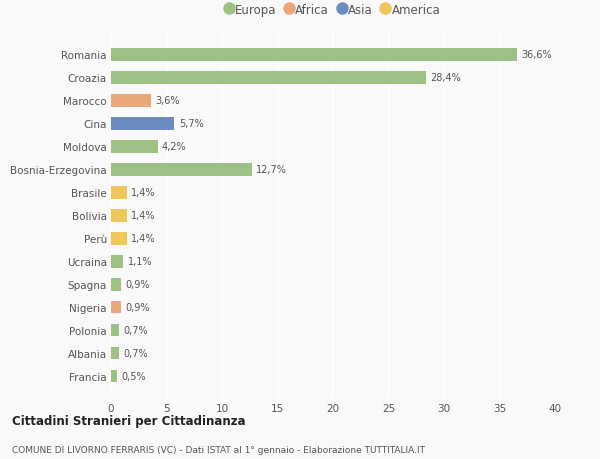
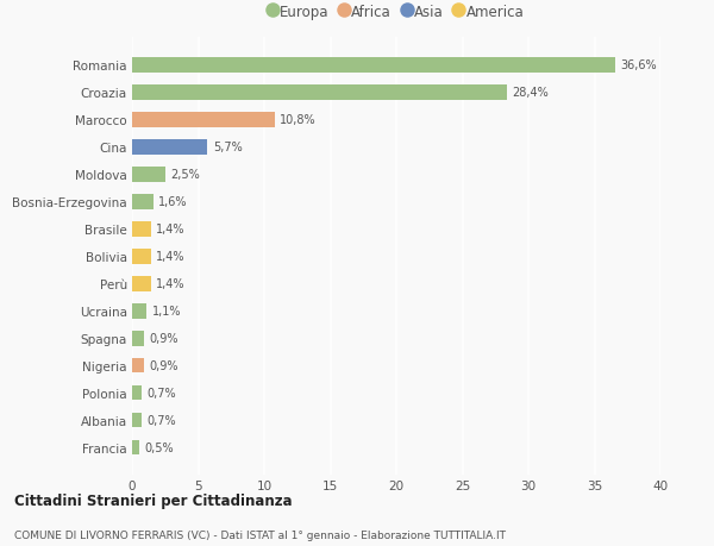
Marocco: 3,6% -> 10,8%
Moldova: 4,2% -> 2,5%
Bosnia-Erzegovina: 12,7% -> 1,6%
